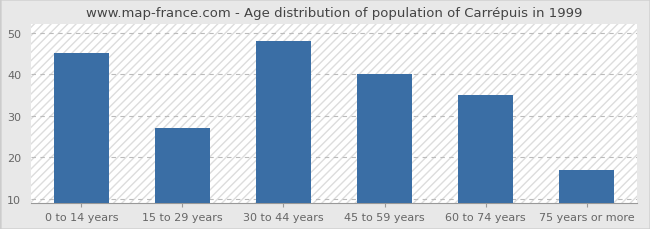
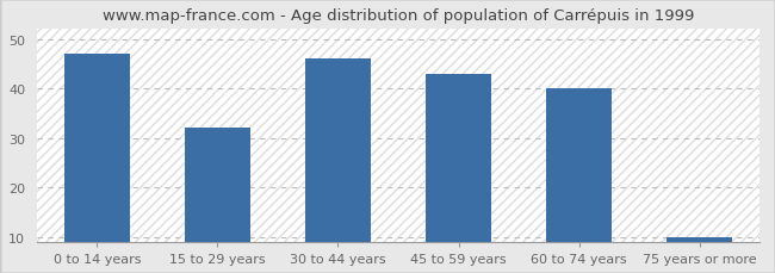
0 to 14 years: 45 -> 47
15 to 29 years: 27 -> 32
30 to 44 years: 48 -> 46
45 to 59 years: 40 -> 43
60 to 74 years: 35 -> 40
75 years or more: 17 -> 10
